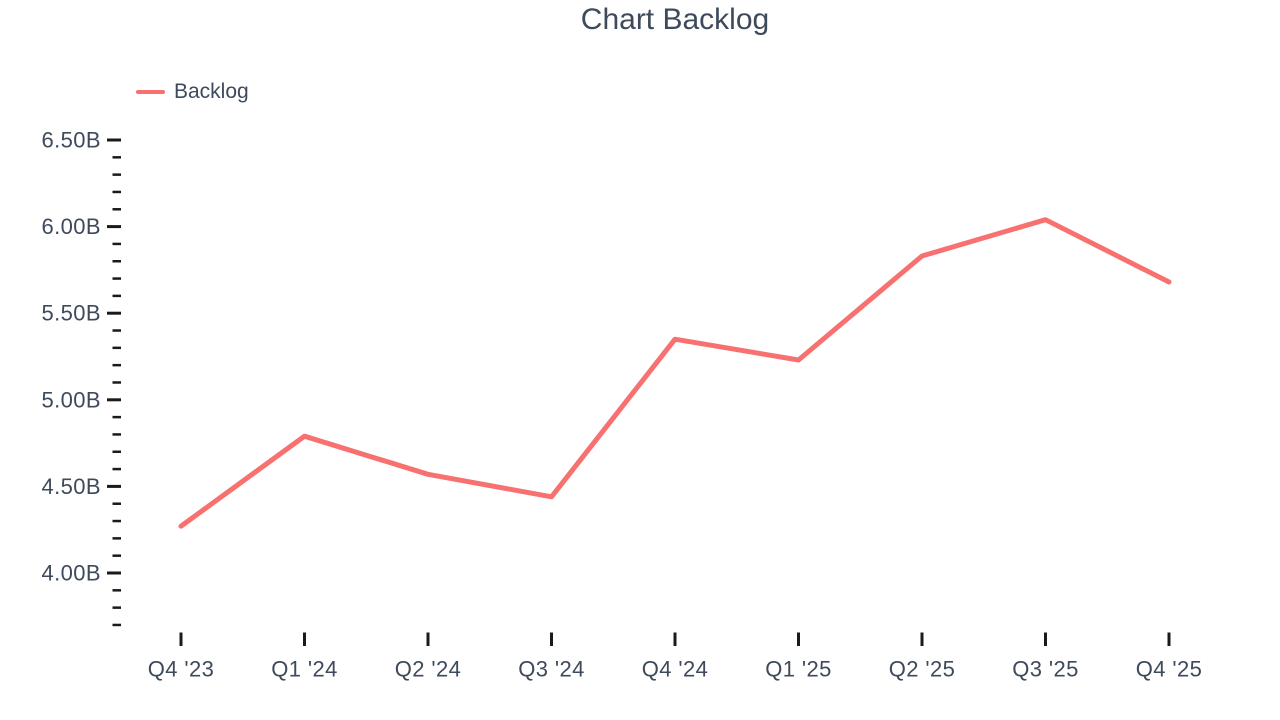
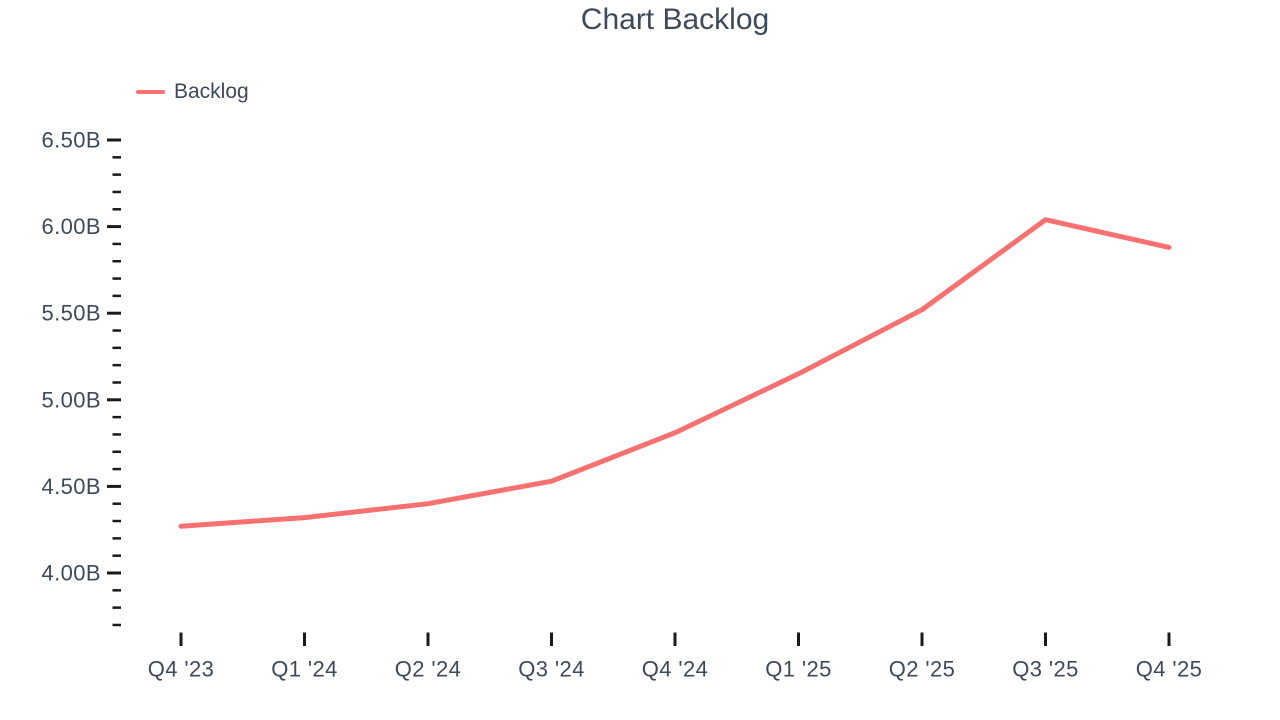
Q1 '24: 4.79B -> 4.32B
Q2 '24: 4.57B -> 4.40B
Q3 '24: 4.44B -> 4.53B
Q4 '24: 5.35B -> 4.81B
Q1 '25: 5.23B -> 5.15B
Q2 '25: 5.83B -> 5.52B
Q4 '25: 5.68B -> 5.88B
